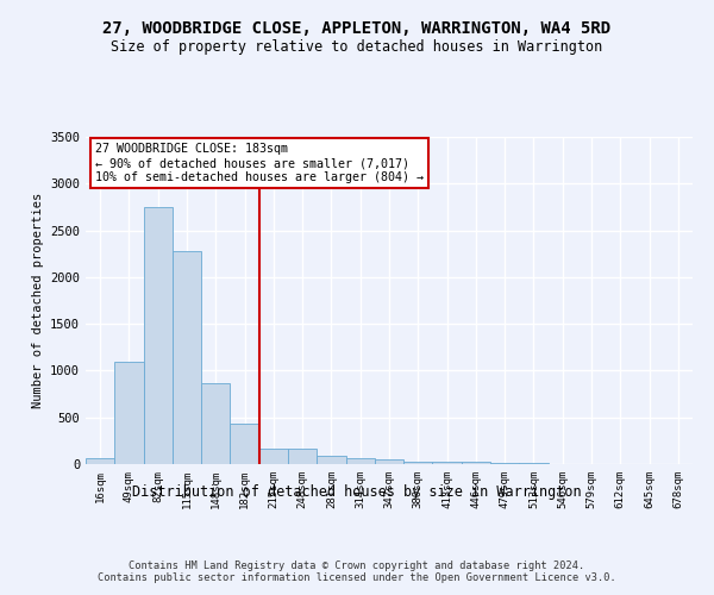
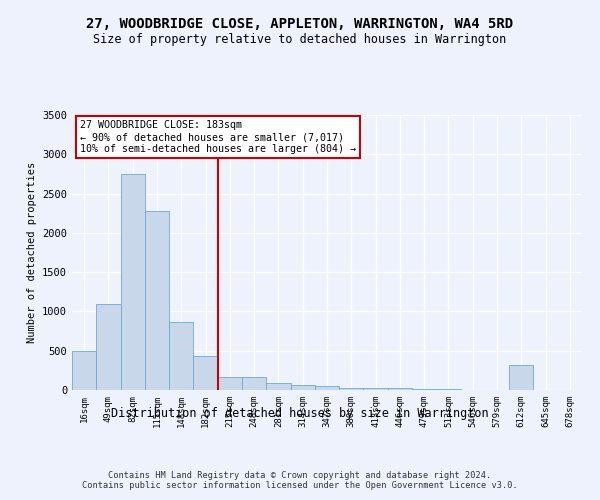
16sqm: 60 -> 500
612sqm: 0 -> 320
